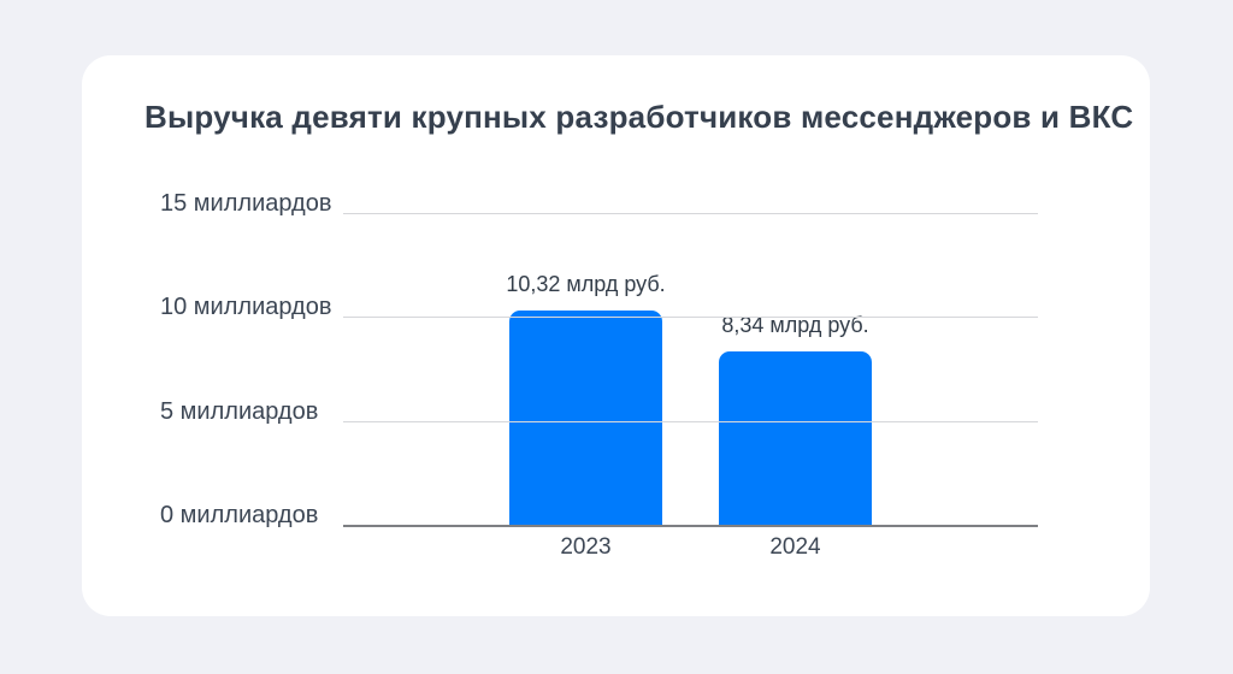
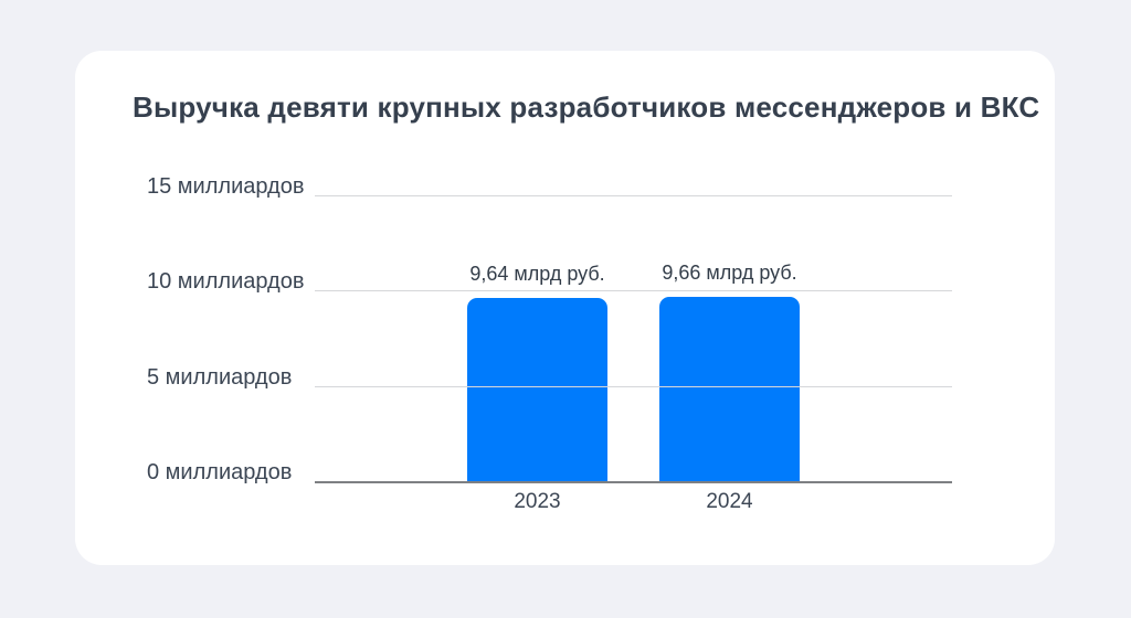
2023: 10,32 -> 9,64
2024: 8,34 -> 9,66
